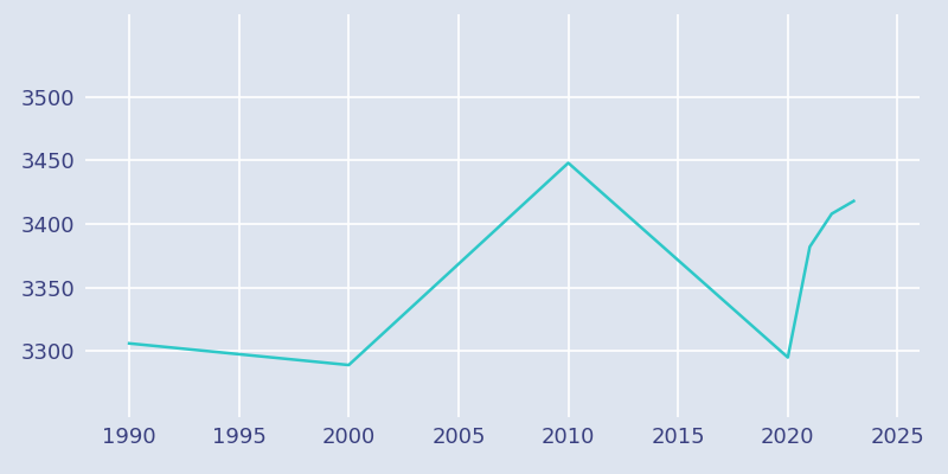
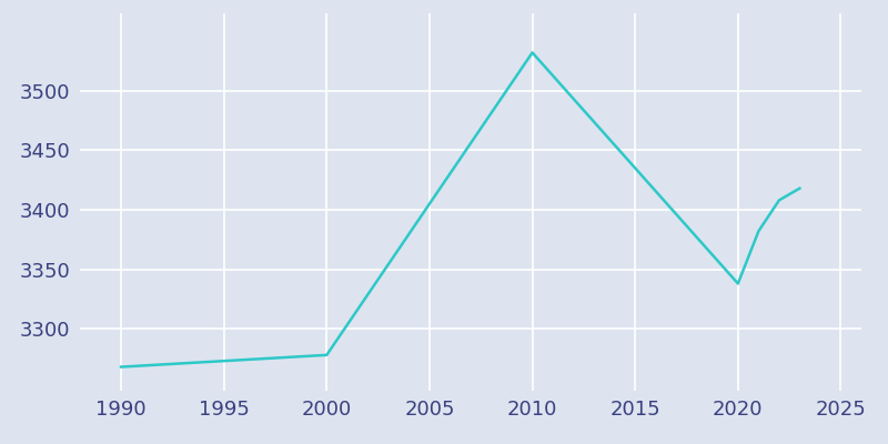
1990: 3306 -> 3268
2000: 3289 -> 3278
2010: 3448 -> 3532
2020: 3295 -> 3338
